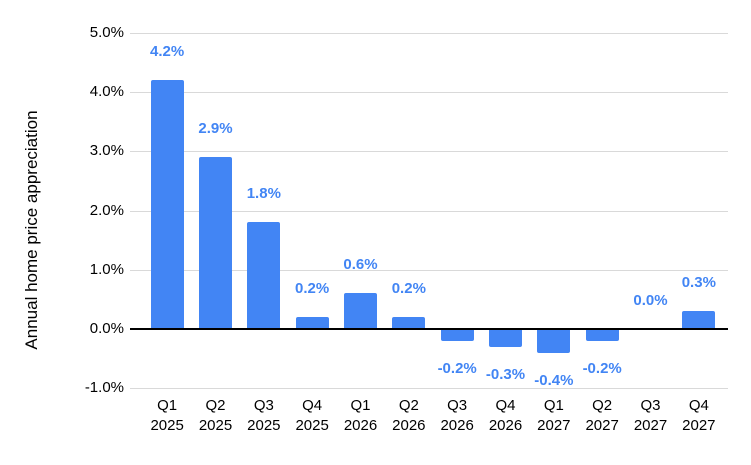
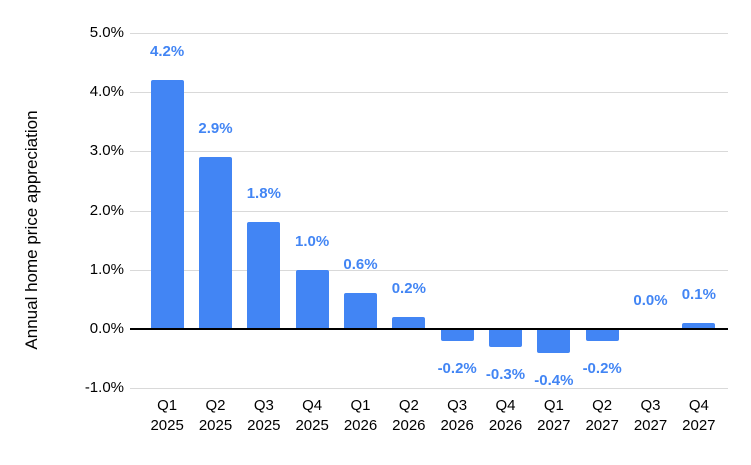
Q4 2025: 0.2% -> 1.0%
Q4 2027: 0.3% -> 0.1%
